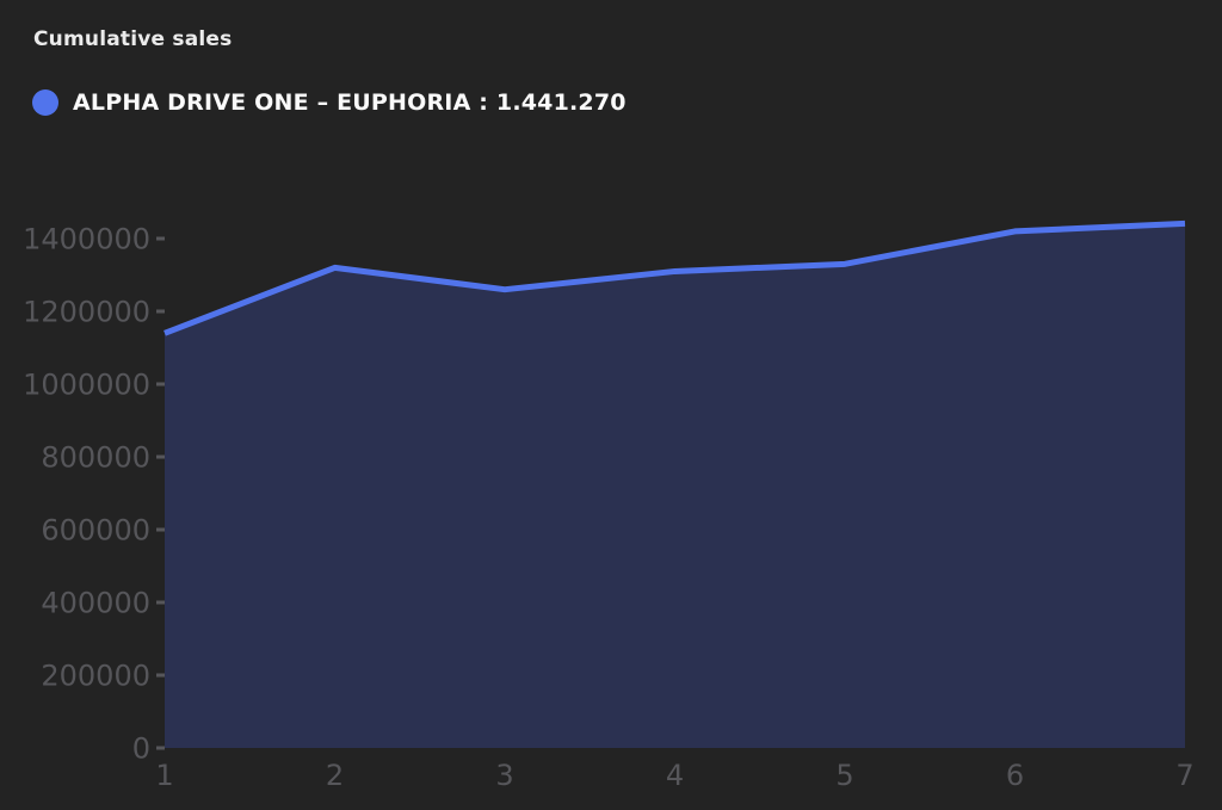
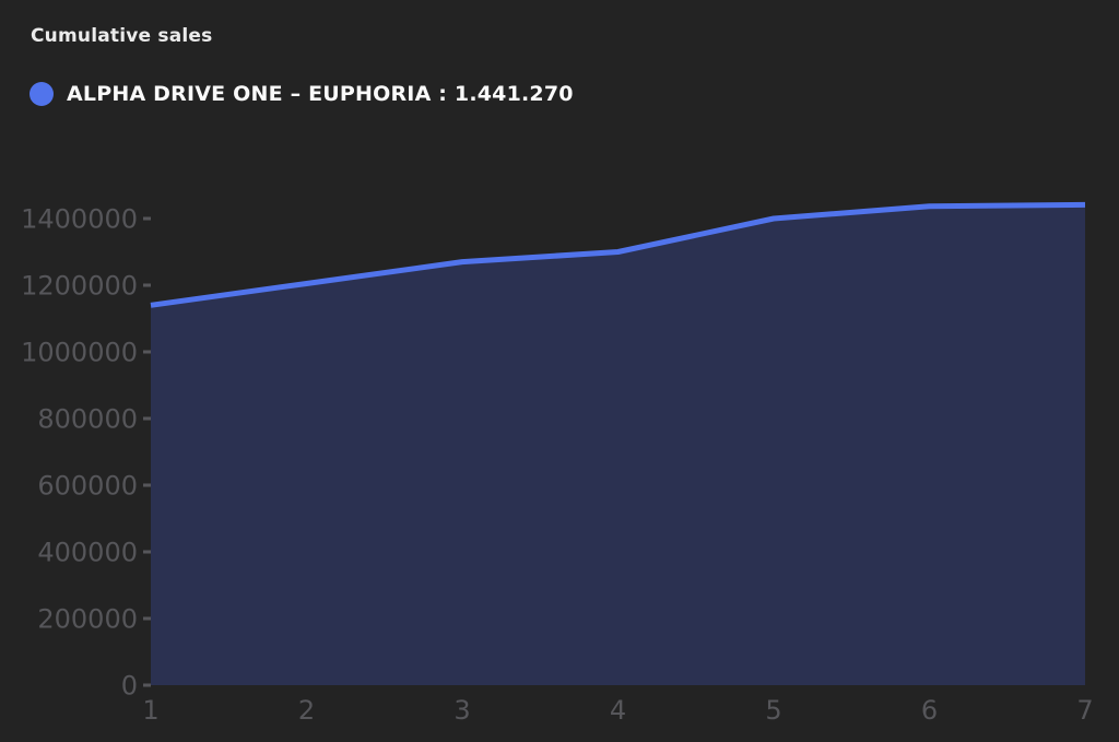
2: 1320000 -> 1200000
3: 1260000 -> 1270000
4: 1310000 -> 1300000
5: 1330000 -> 1400000
6: 1420000 -> 1440000
